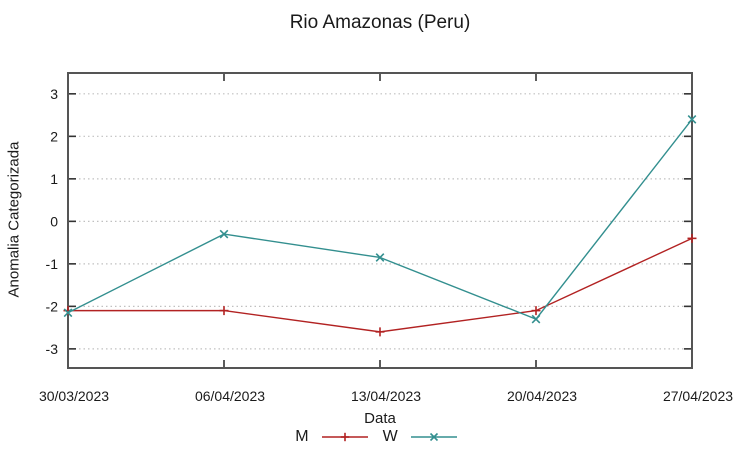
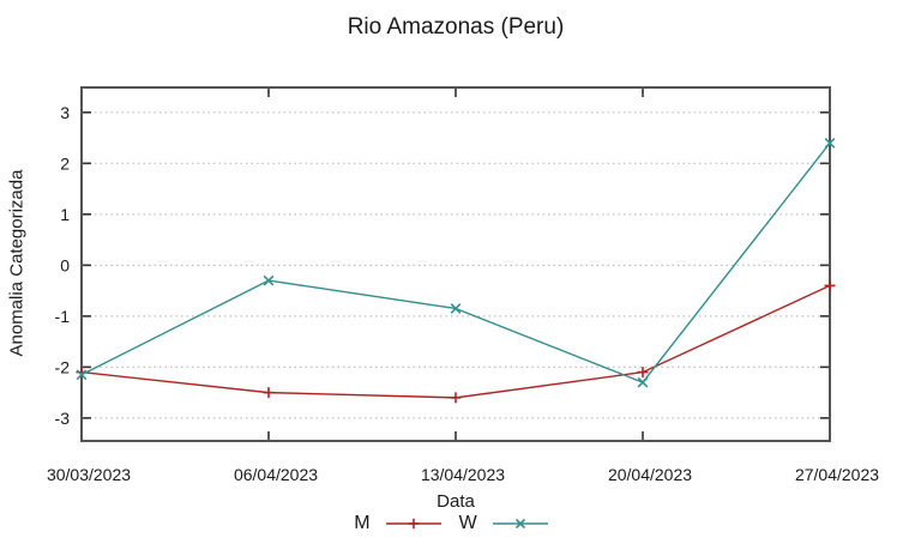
M/06/04/2023: -2.1 -> -2.5
